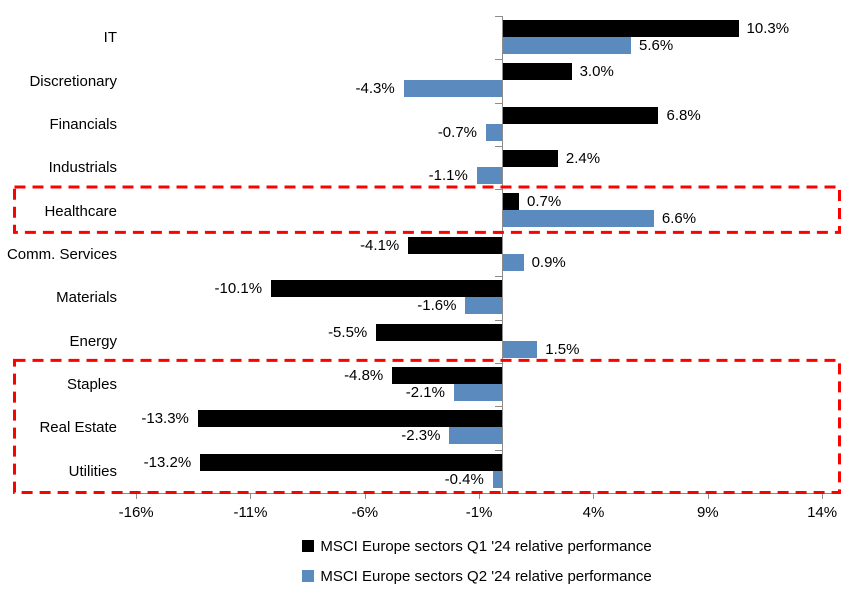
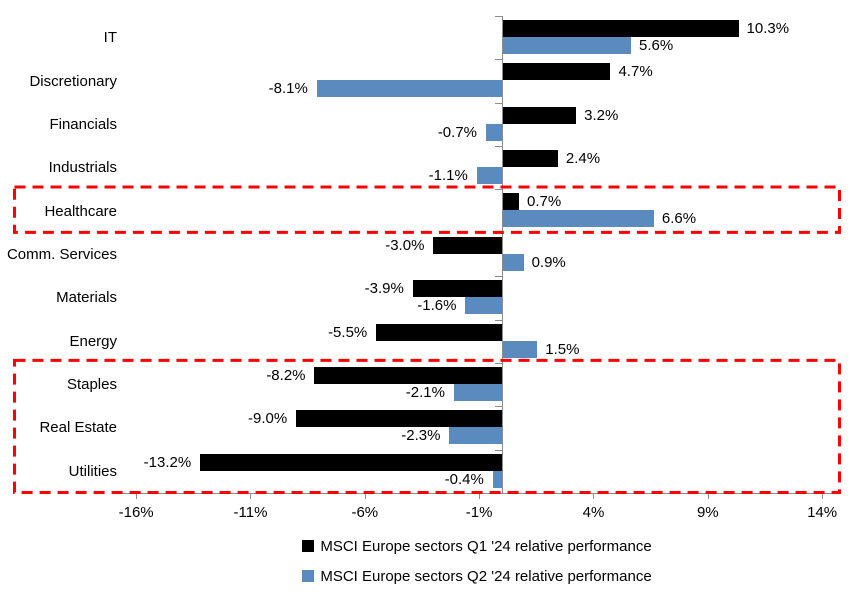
MSCI Europe sectors Q1 '24 relative performance/Discretionary: 3.0% -> 4.7%
MSCI Europe sectors Q2 '24 relative performance/Discretionary: -4.3% -> -8.1%
MSCI Europe sectors Q1 '24 relative performance/Financials: 6.8% -> 3.2%
MSCI Europe sectors Q1 '24 relative performance/Comm. Services: -4.1% -> -3.0%
MSCI Europe sectors Q1 '24 relative performance/Materials: -10.1% -> -3.9%
MSCI Europe sectors Q1 '24 relative performance/Staples: -4.8% -> -8.2%
MSCI Europe sectors Q1 '24 relative performance/Real Estate: -13.3% -> -9.0%
